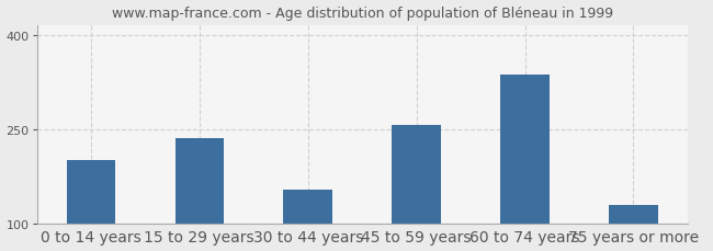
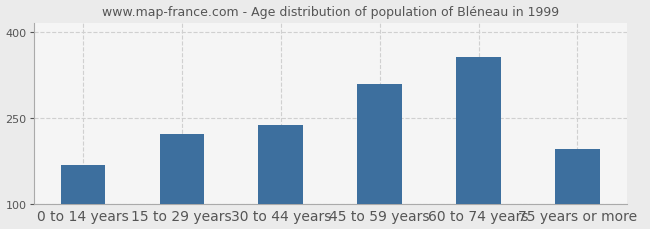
0 to 14 years: 200 -> 168
15 to 29 years: 236 -> 222
30 to 44 years: 154 -> 238
45 to 59 years: 256 -> 308
60 to 74 years: 336 -> 355
75 years or more: 130 -> 195
